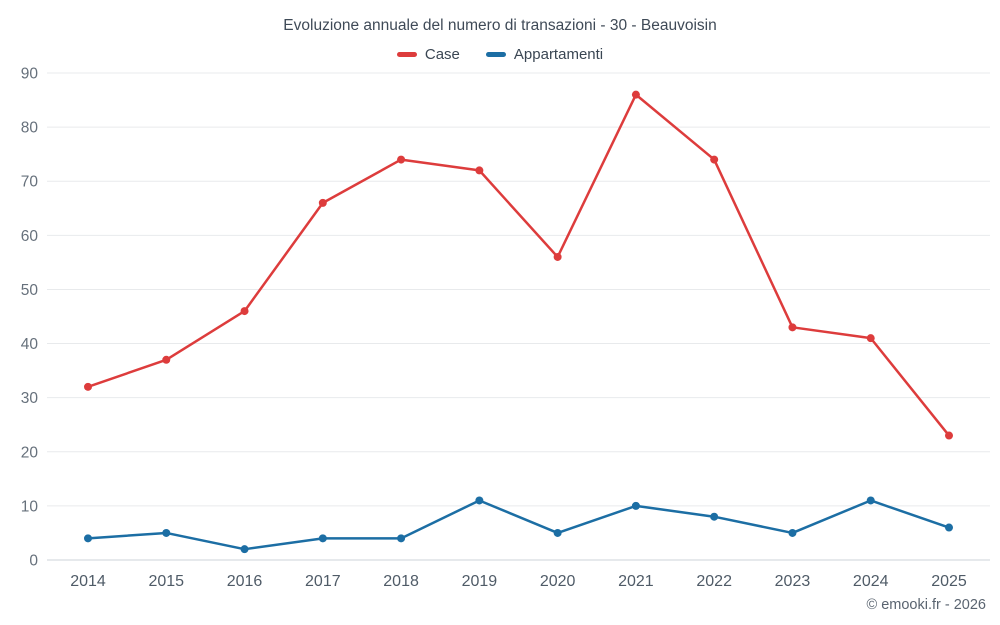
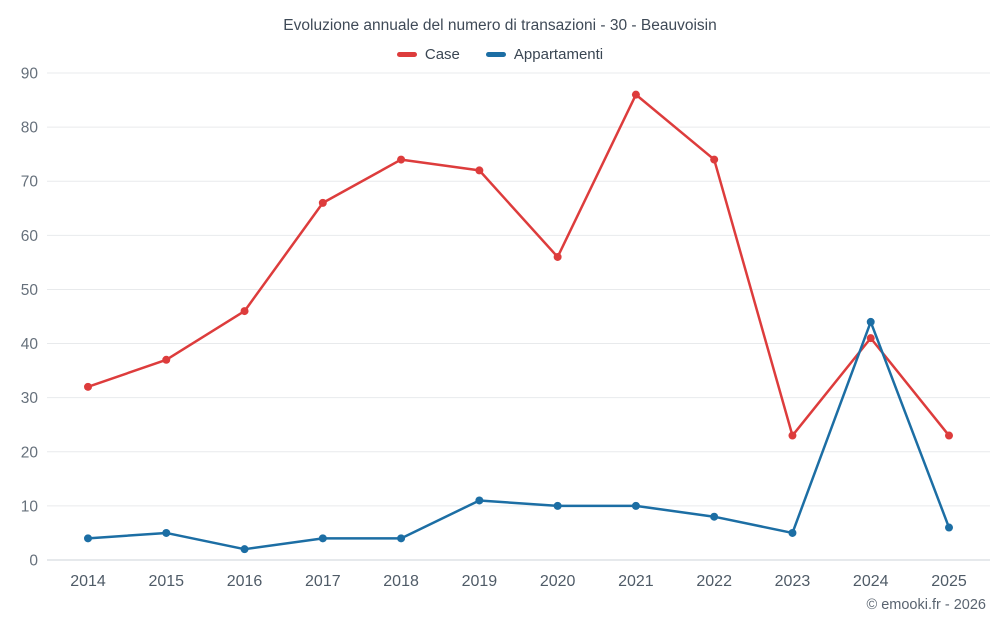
Appartamenti/2020: 5 -> 10
Case/2023: 43 -> 23
Appartamenti/2024: 11 -> 44
